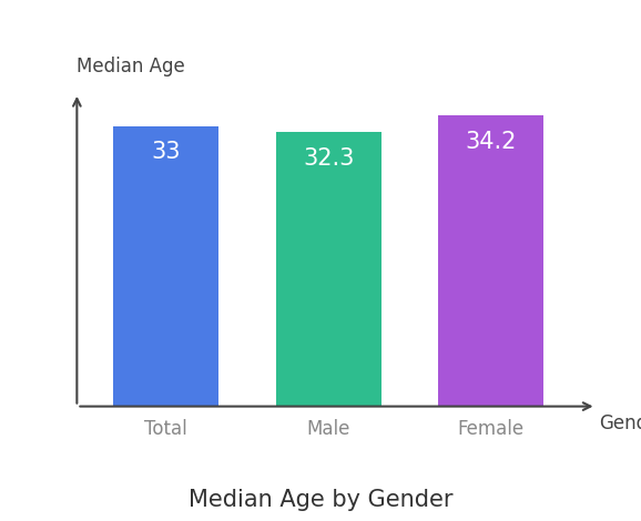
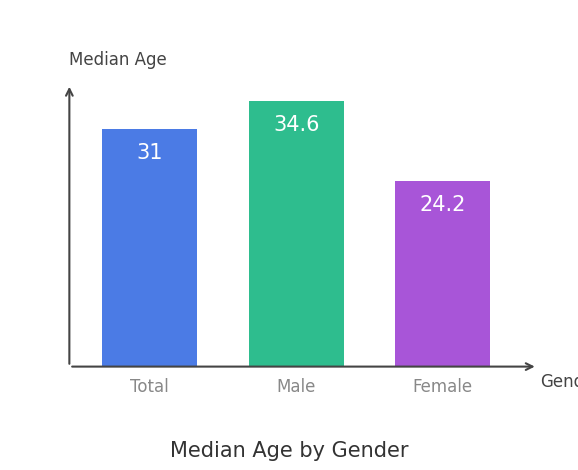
Total: 33 -> 31
Male: 32.3 -> 34.6
Female: 34.2 -> 24.2
